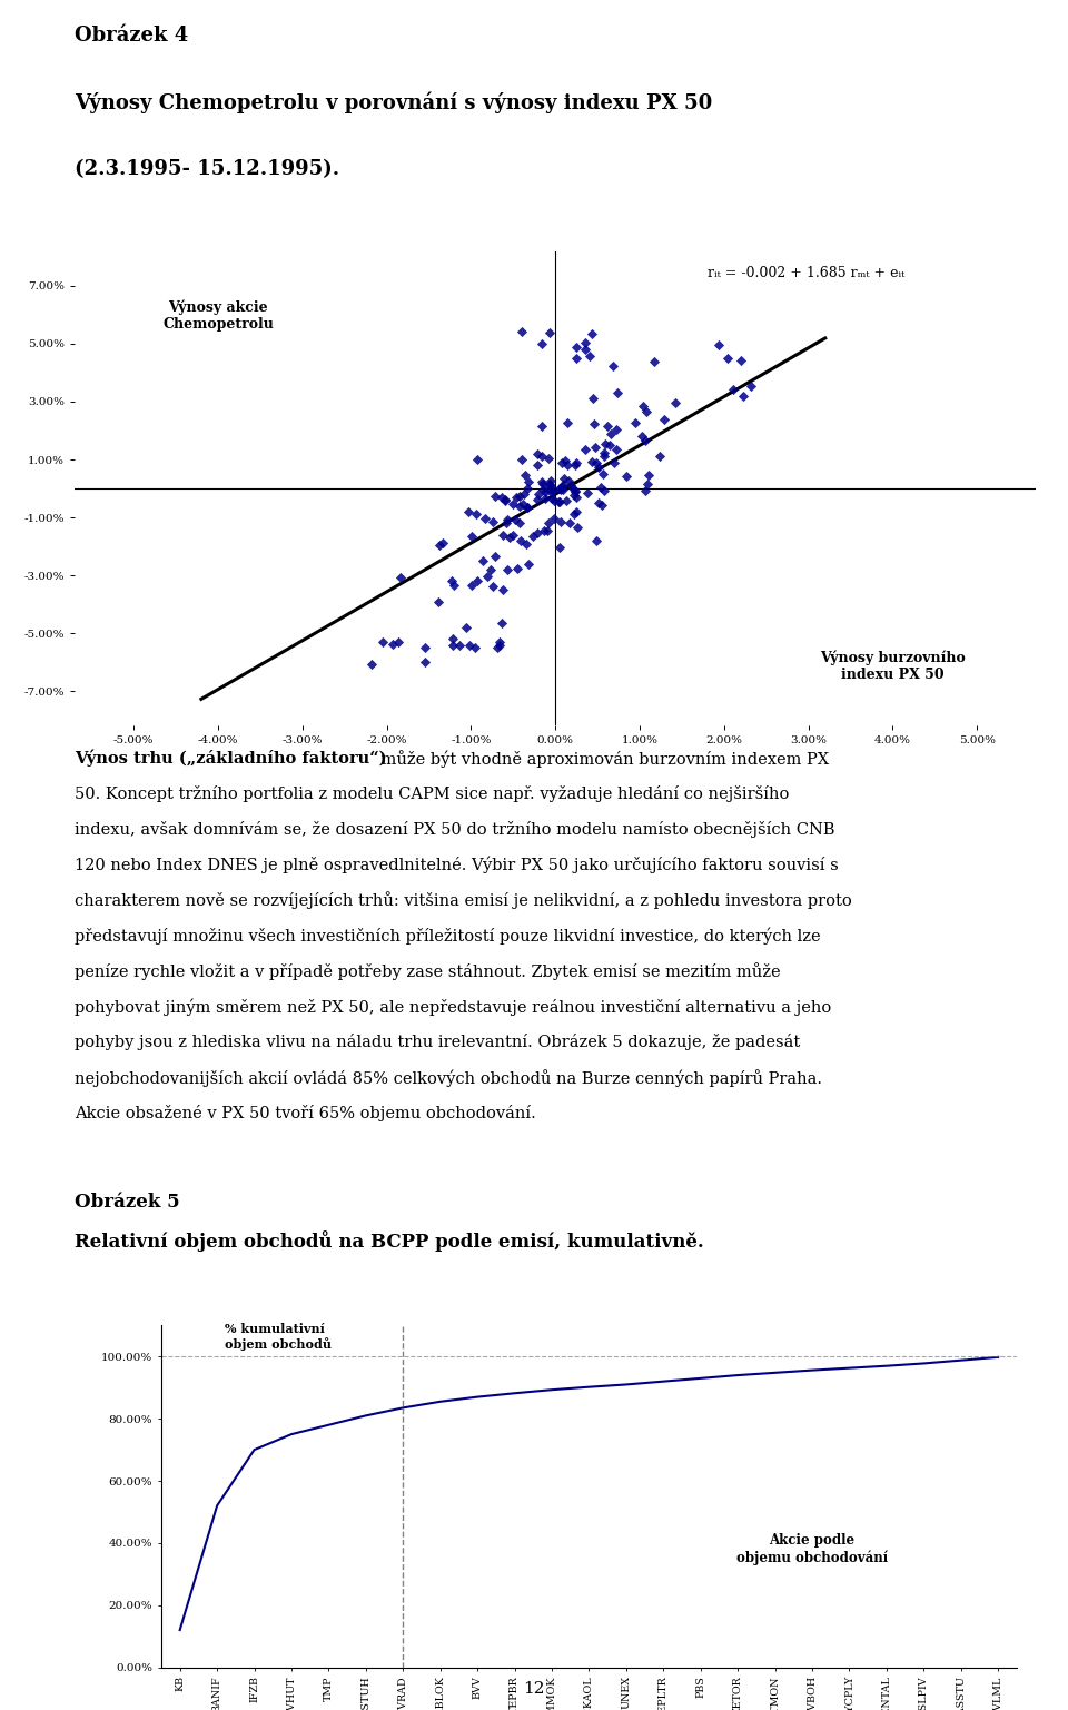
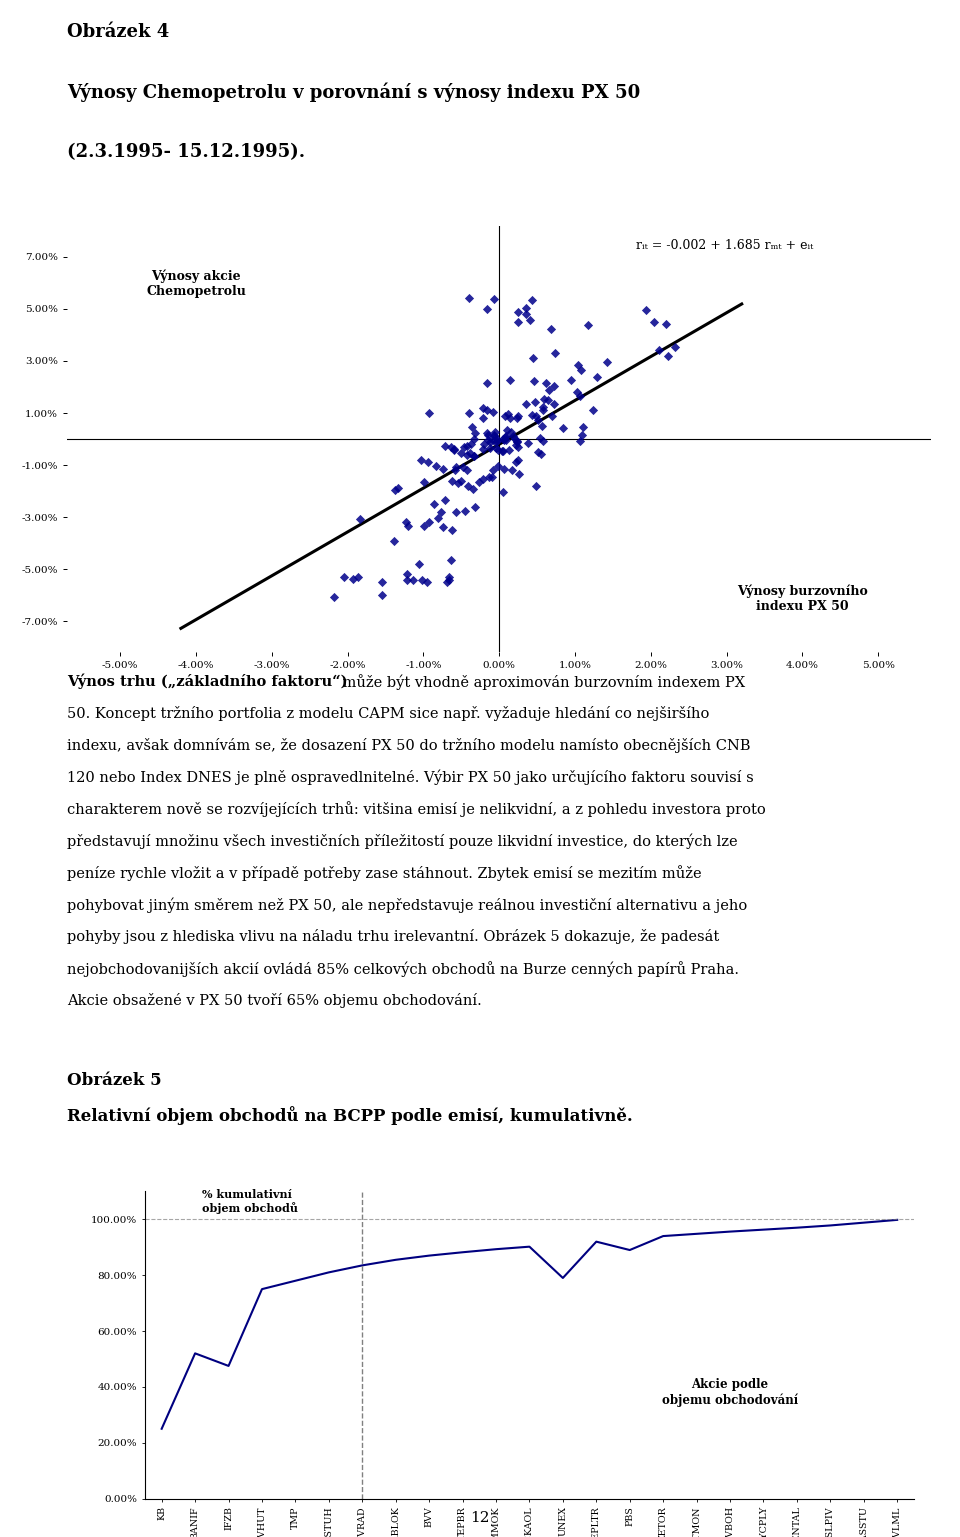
KB: 12.0% -> 25.0%
IFZB: 70.0% -> 47.5%
UNEX: 91.0% -> 79.0%
PBS: 93.0% -> 89.0%
